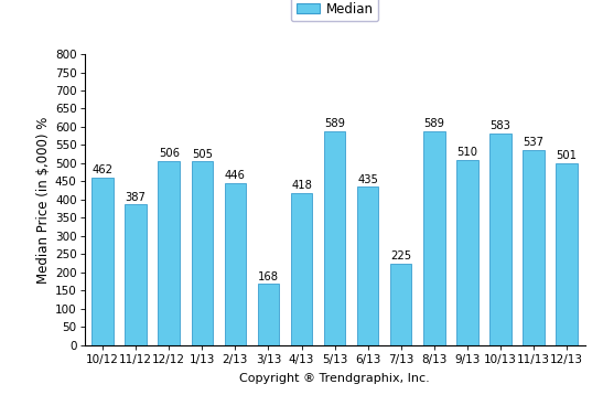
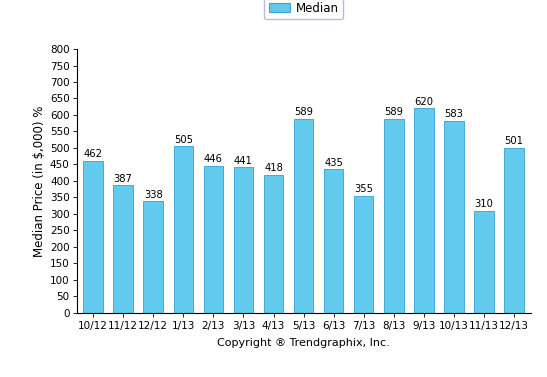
12/12: 506 -> 338
3/13: 168 -> 441
7/13: 225 -> 355
9/13: 510 -> 620
11/13: 537 -> 310
